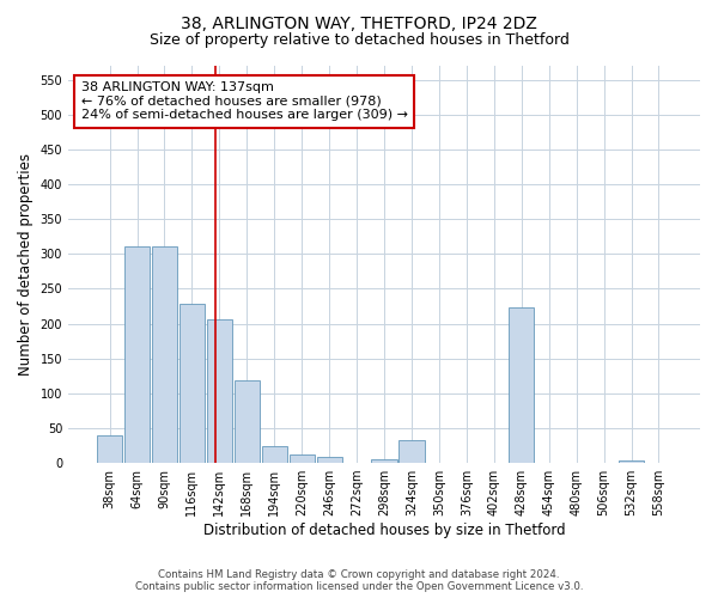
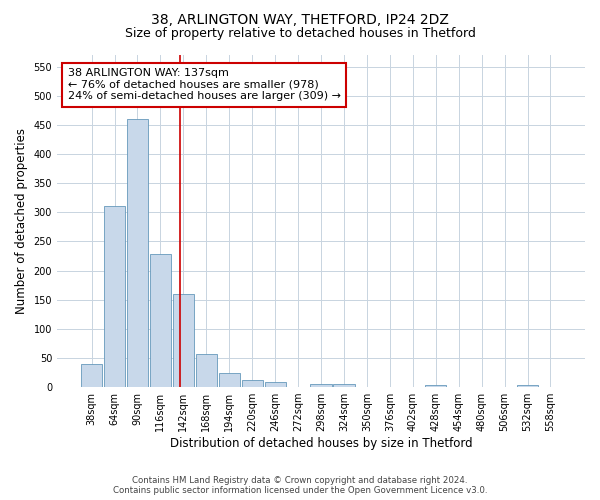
90sqm: 310 -> 460
142sqm: 206 -> 160
168sqm: 118 -> 57
324sqm: 32 -> 6
428sqm: 224 -> 4
